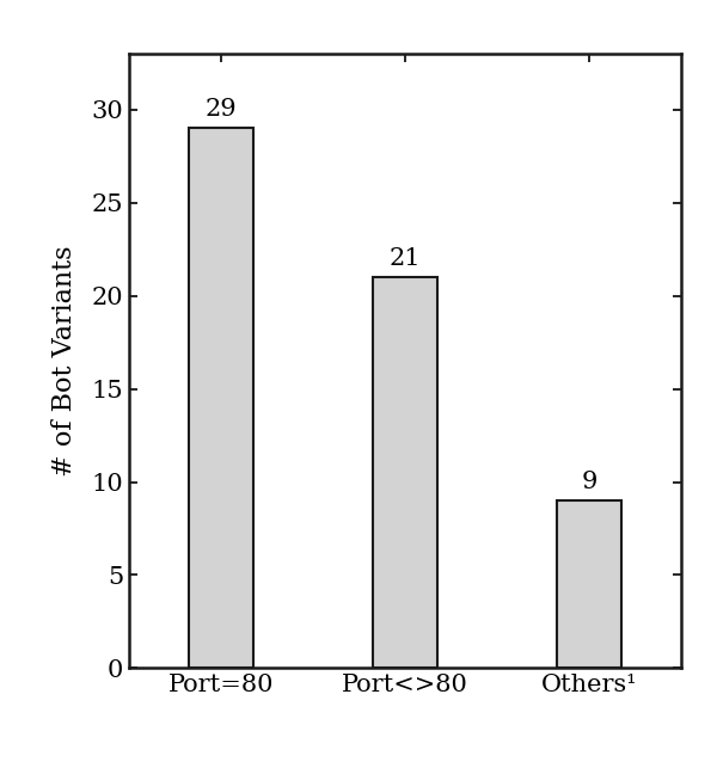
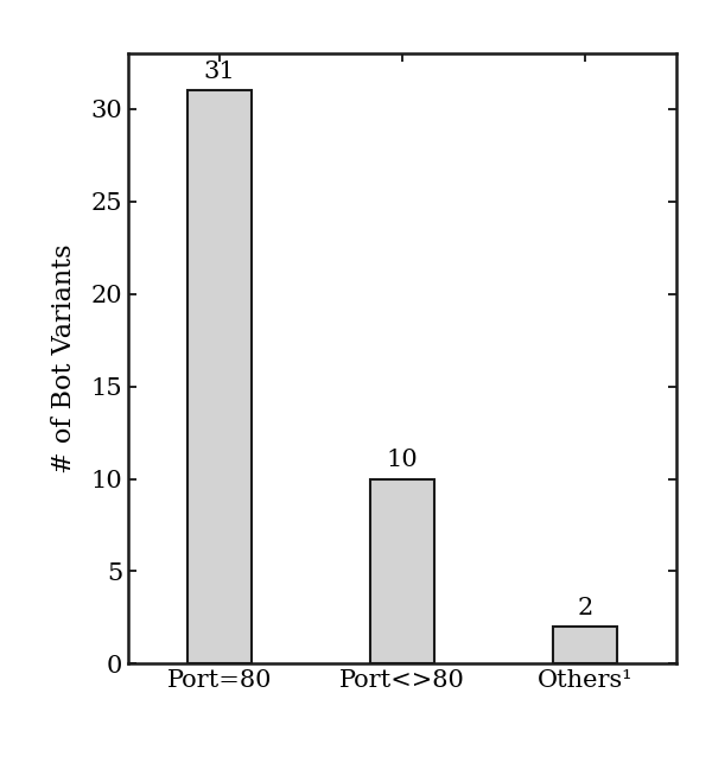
Port=80: 29 -> 31
Port<>80: 21 -> 10
Others¹: 9 -> 2
